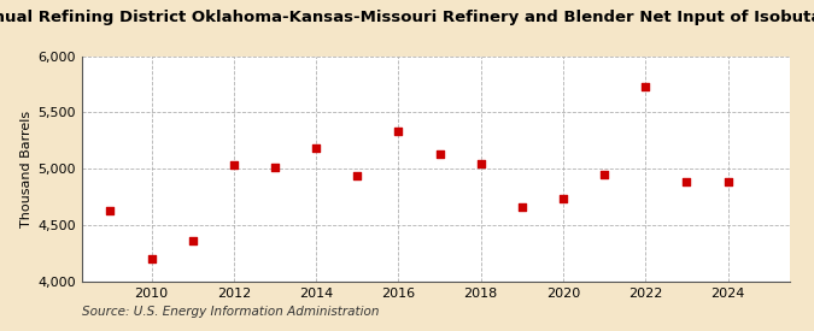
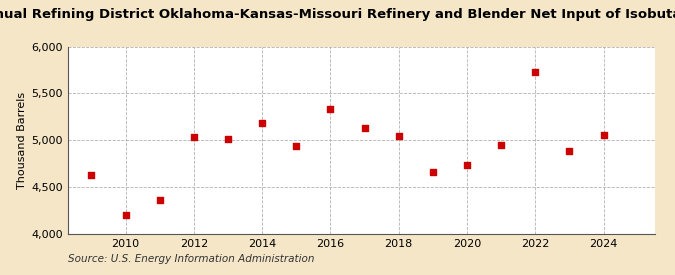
2024: 4,880 -> 5,060
